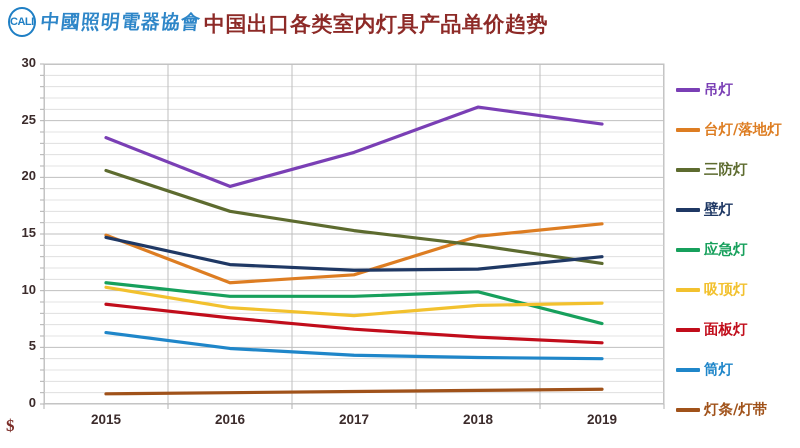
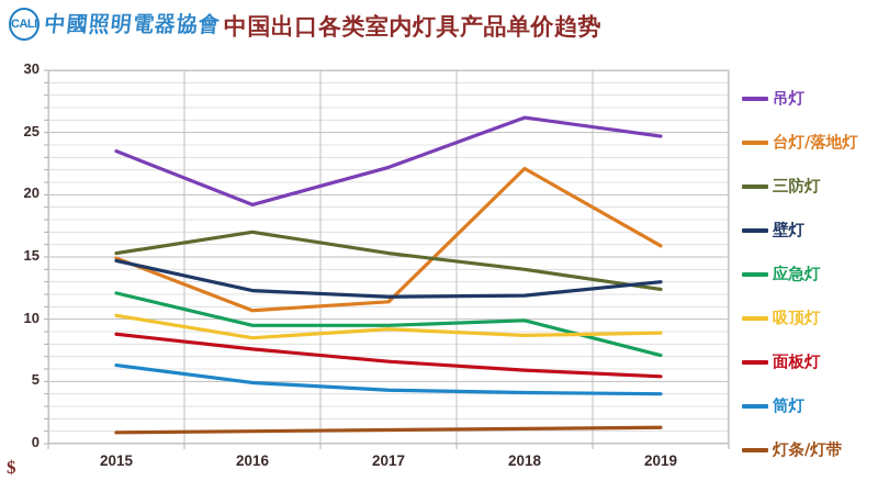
三防灯/2015: 20.6 -> 15.3
应急灯/2015: 10.7 -> 12.1
吸顶灯/2017: 7.8 -> 9.2
台灯/落地灯/2018: 14.8 -> 22.1
